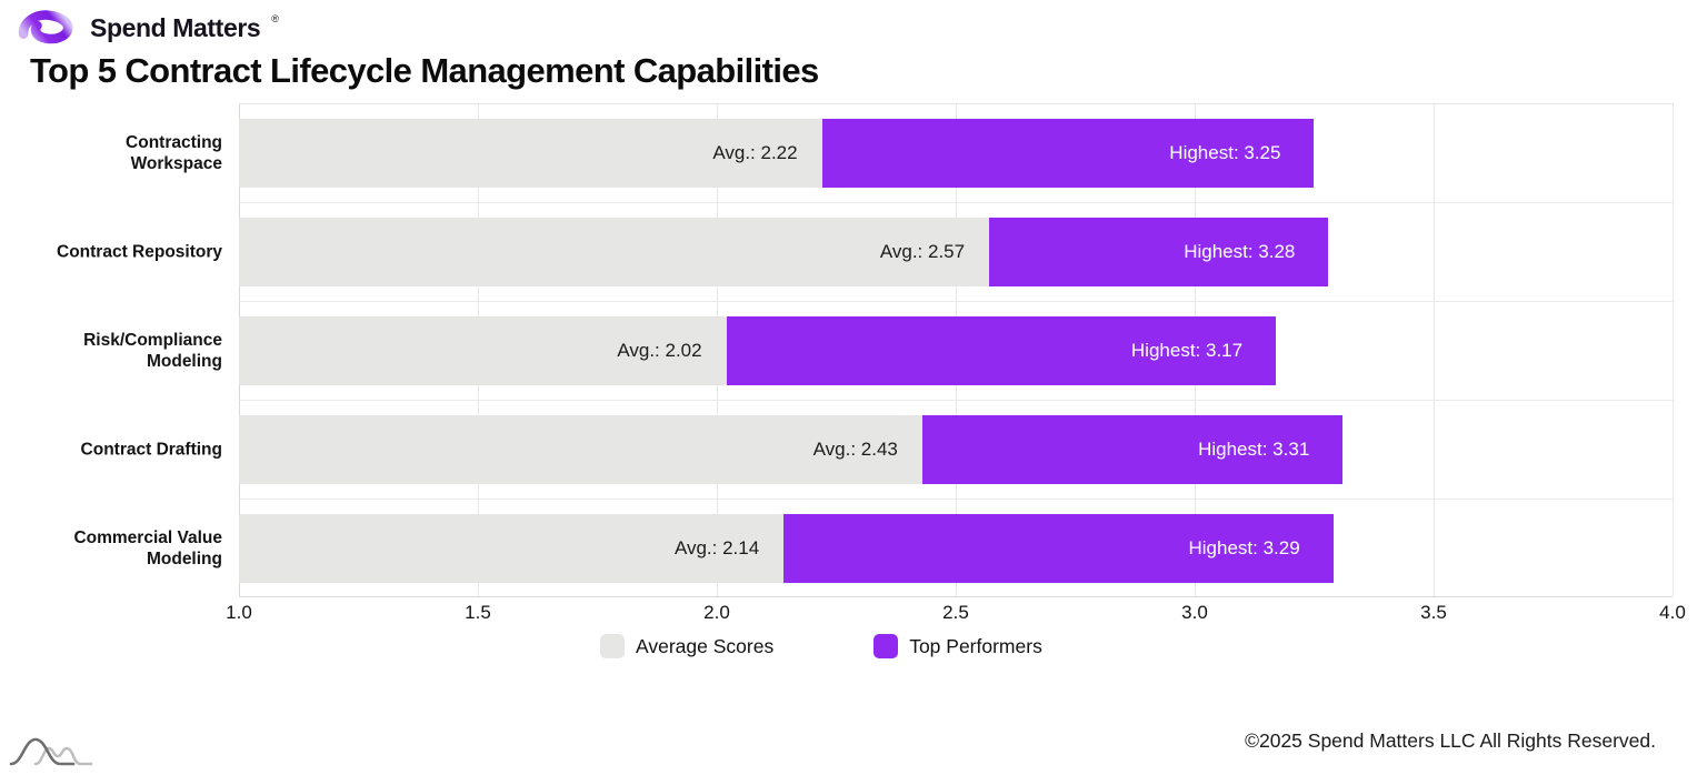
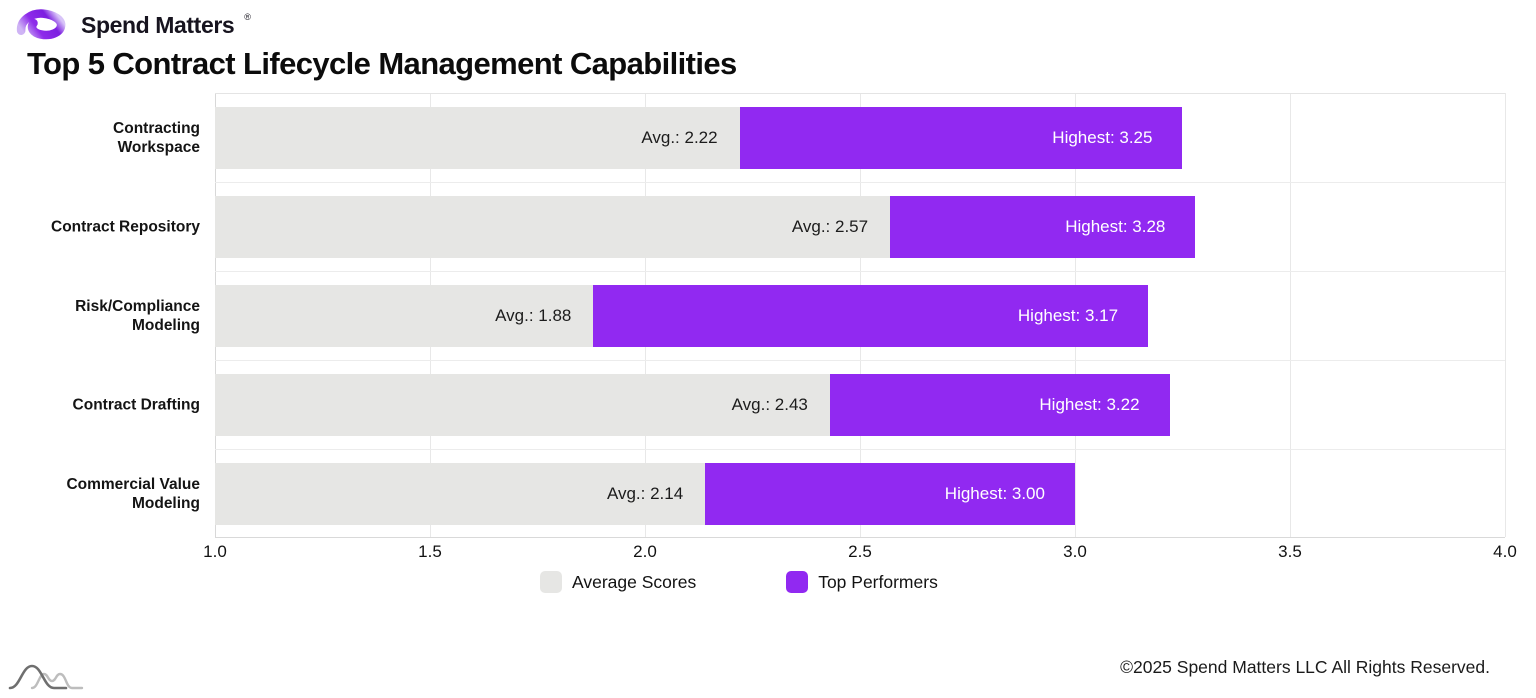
Average Scores/Risk/Compliance Modeling: 2.02 -> 1.88
Top Performers/Contract Drafting: 3.31 -> 3.22
Top Performers/Commercial Value Modeling: 3.29 -> 3.00
